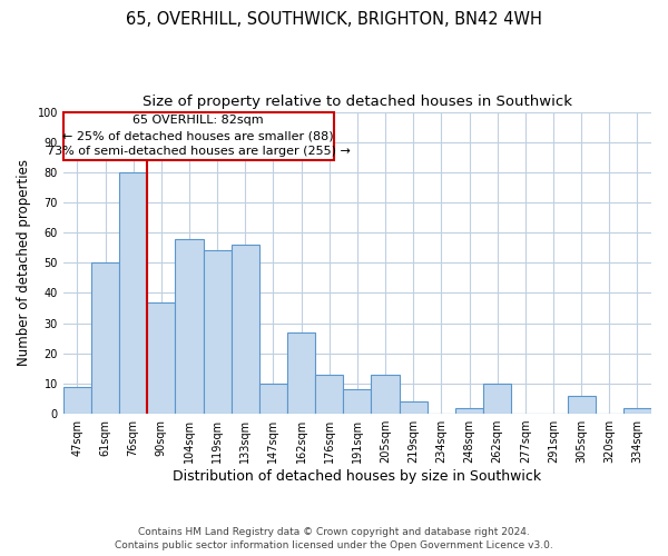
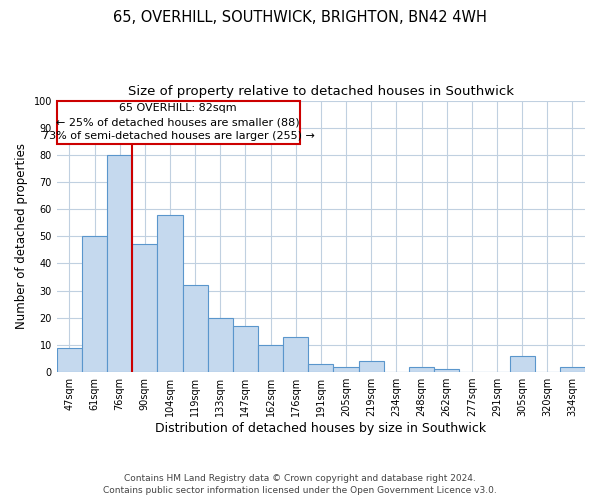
90sqm: 37 -> 47
119sqm: 54 -> 32
133sqm: 56 -> 20
147sqm: 10 -> 17
162sqm: 27 -> 10
191sqm: 8 -> 3
205sqm: 13 -> 2
262sqm: 10 -> 1
